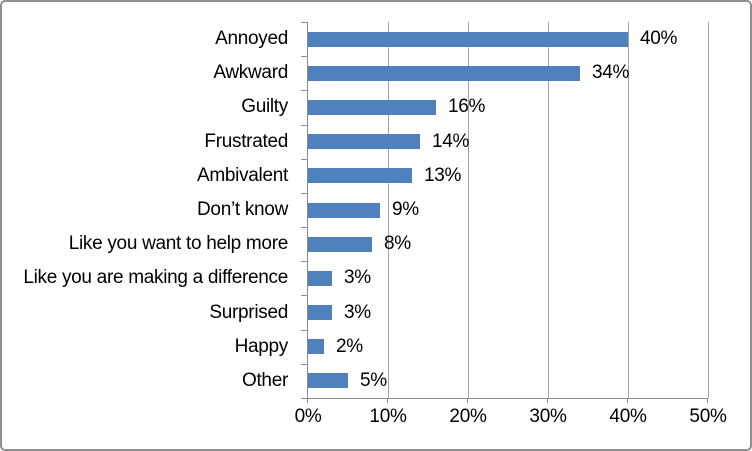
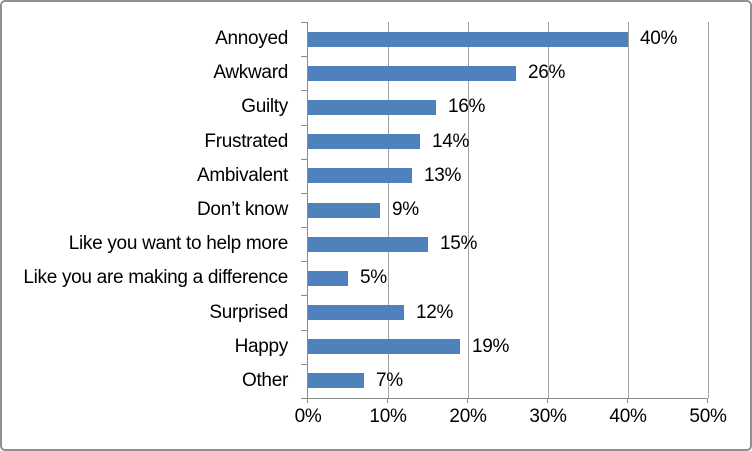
Awkward: 34% -> 26%
Like you want to help more: 8% -> 15%
Like you are making a difference: 3% -> 5%
Surprised: 3% -> 12%
Happy: 2% -> 19%
Other: 5% -> 7%
